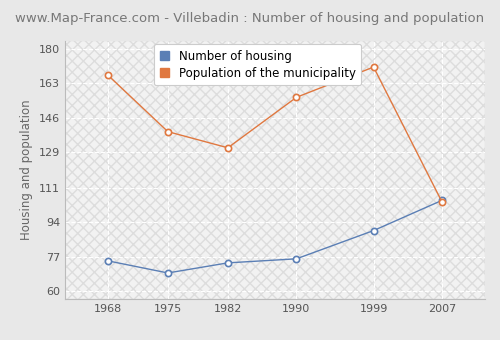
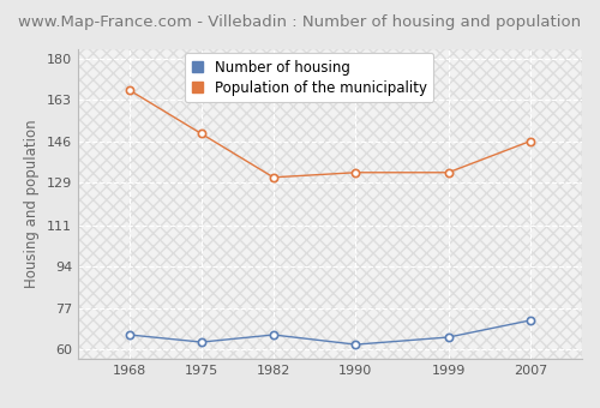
Number of housing/1968: 75 -> 66
Number of housing/1975: 69 -> 63
Population of the municipality/1975: 139 -> 149
Number of housing/1982: 74 -> 66
Number of housing/1990: 76 -> 62
Population of the municipality/1990: 156 -> 133
Number of housing/1999: 90 -> 65
Population of the municipality/1999: 171 -> 133
Number of housing/2007: 105 -> 72
Population of the municipality/2007: 104 -> 146
